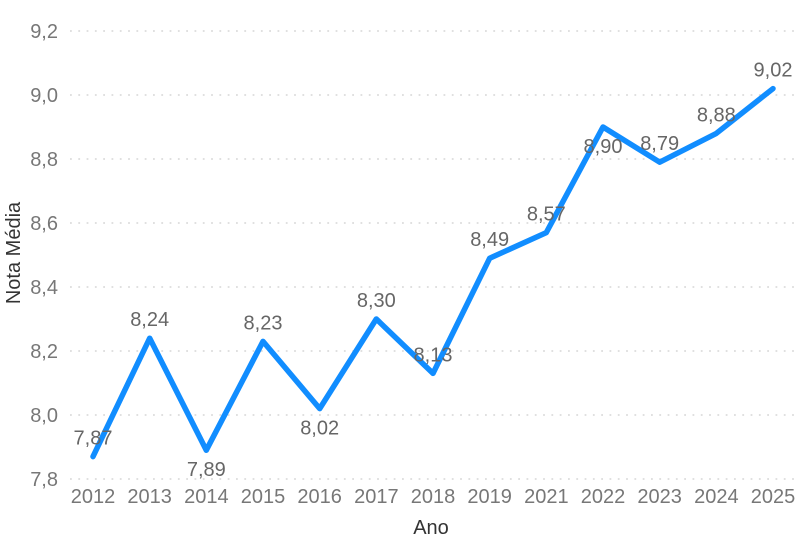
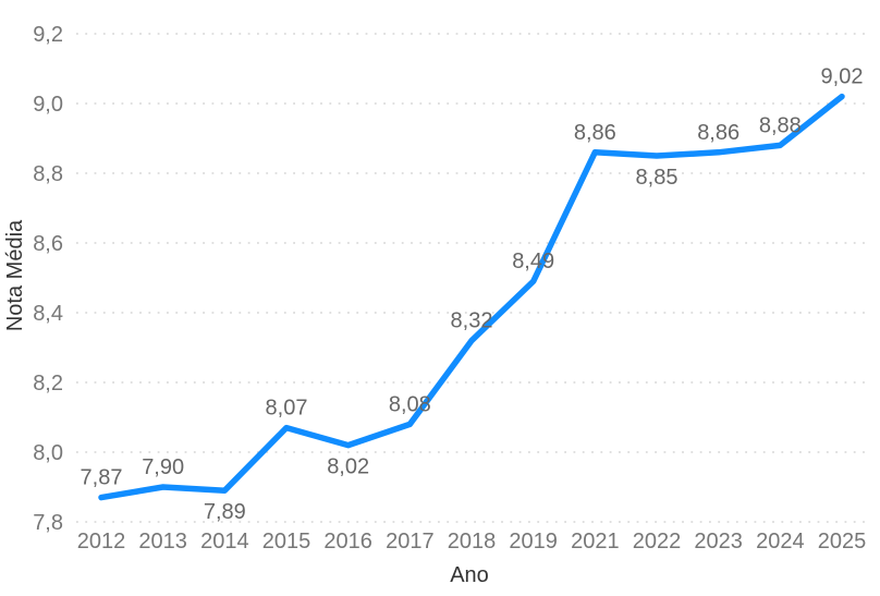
2013: 8,24 -> 7,90
2015: 8,23 -> 8,07
2017: 8,30 -> 8,08
2018: 8,13 -> 8,32
2021: 8,57 -> 8,86
2022: 8,90 -> 8,85
2023: 8,79 -> 8,86
